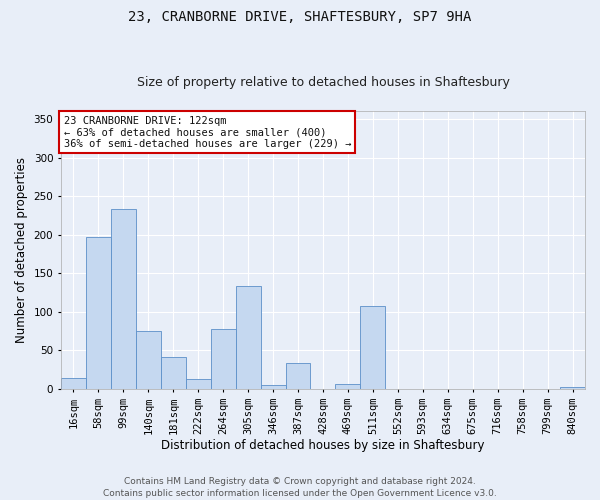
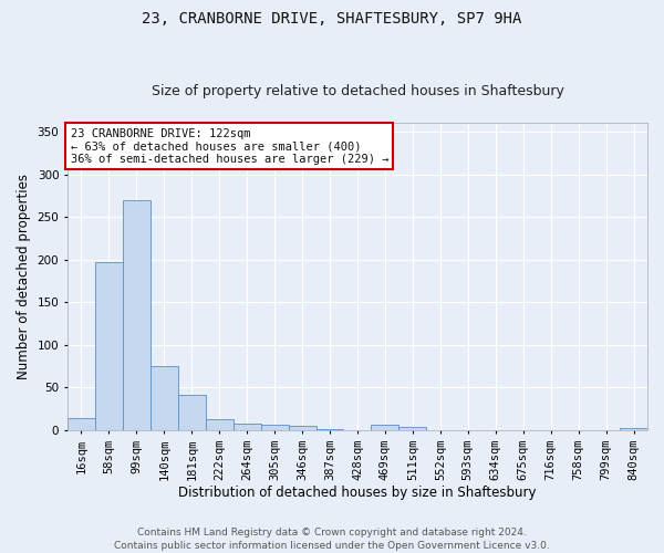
99sqm: 234 -> 270
264sqm: 78 -> 8
305sqm: 134 -> 6
387sqm: 34 -> 1
511sqm: 108 -> 3
